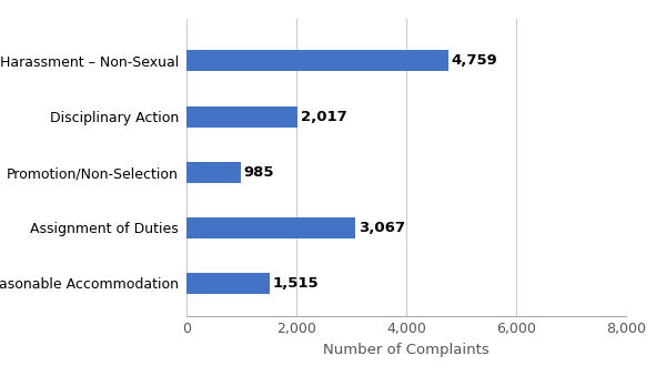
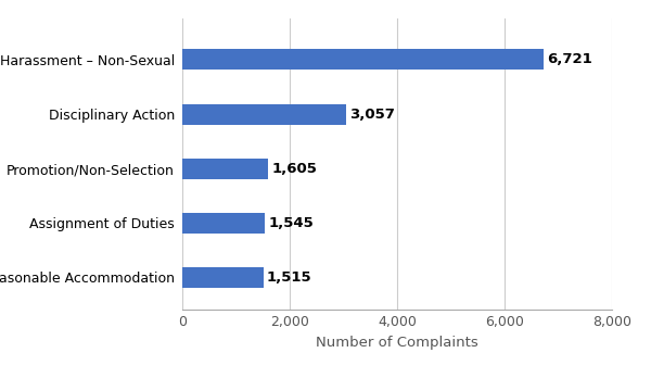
Harassment – Non-Sexual: 4,759 -> 6,721
Disciplinary Action: 2,017 -> 3,057
Promotion/Non-Selection: 985 -> 1,605
Assignment of Duties: 3,067 -> 1,545
